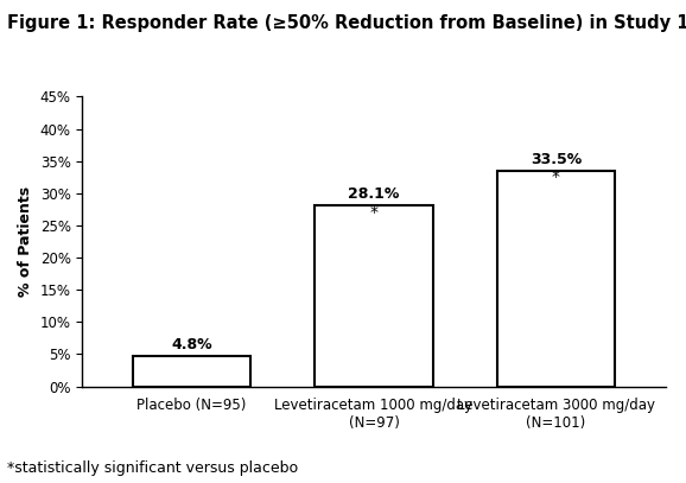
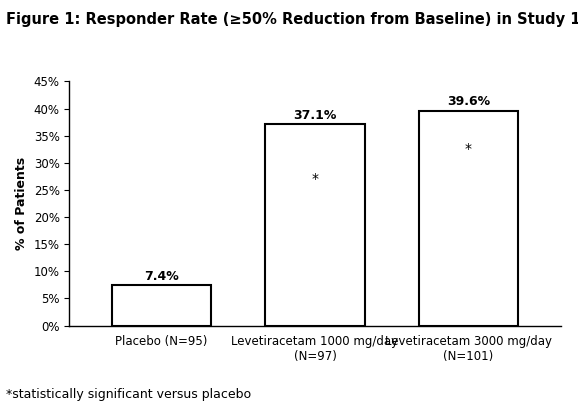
Placebo (N=95): 4.8% -> 7.4%
Levetiracetam 1000 mg/day (N=97): 28.1% -> 37.1%
Levetiracetam 3000 mg/day (N=101): 33.5% -> 39.6%
